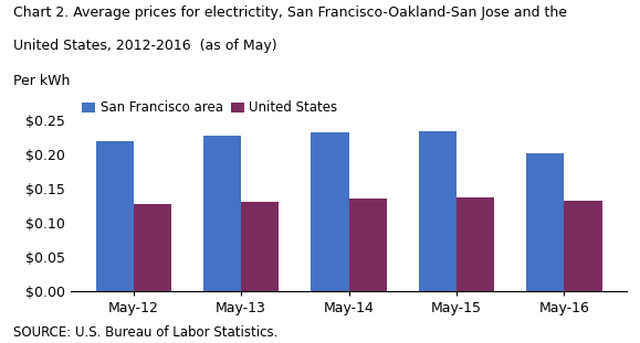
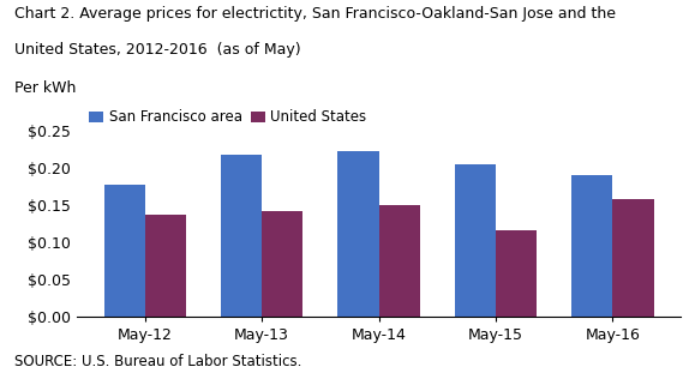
San Francisco area/May-12: $0.219 -> $0.178
United States/May-12: $0.128 -> $0.138
San Francisco area/May-13: $0.228 -> $0.218
United States/May-13: $0.130 -> $0.142
San Francisco area/May-14: $0.232 -> $0.222
United States/May-14: $0.135 -> $0.150
San Francisco area/May-15: $0.234 -> $0.204
United States/May-15: $0.137 -> $0.116
San Francisco area/May-16: $0.201 -> $0.190
United States/May-16: $0.132 -> $0.158
